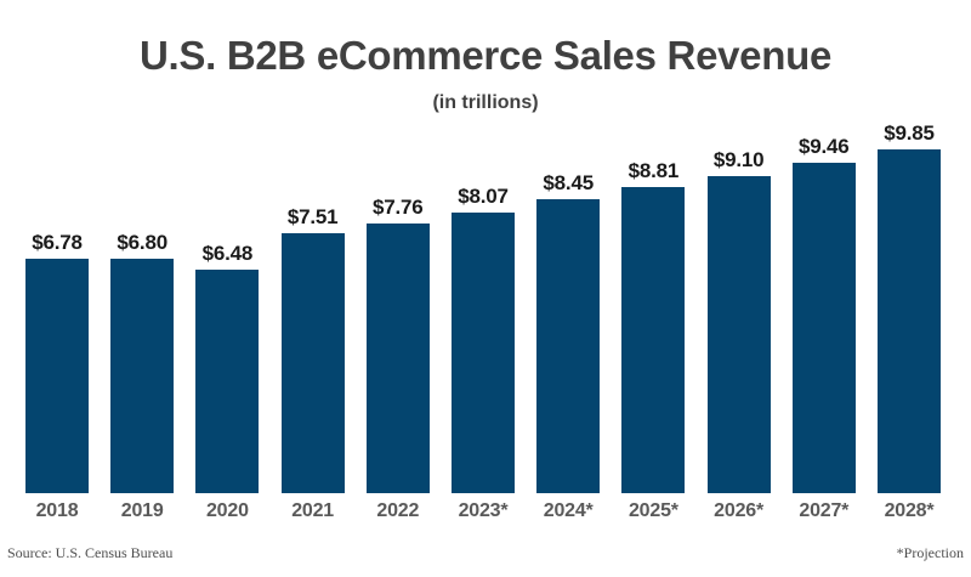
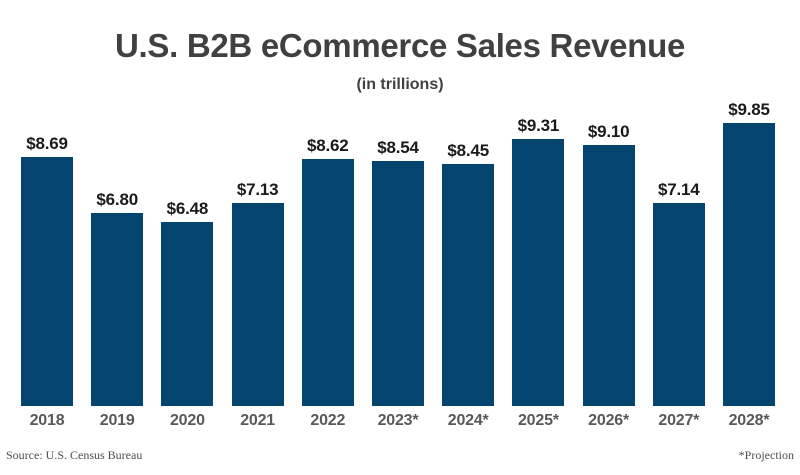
2018: $6.78 -> $8.69
2021: $7.51 -> $7.13
2022: $7.76 -> $8.62
2023*: $8.07 -> $8.54
2025*: $8.81 -> $9.31
2027*: $9.46 -> $7.14
